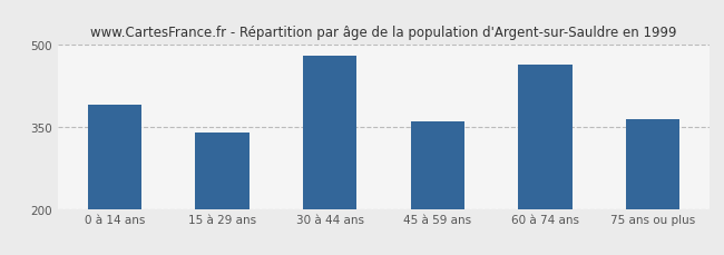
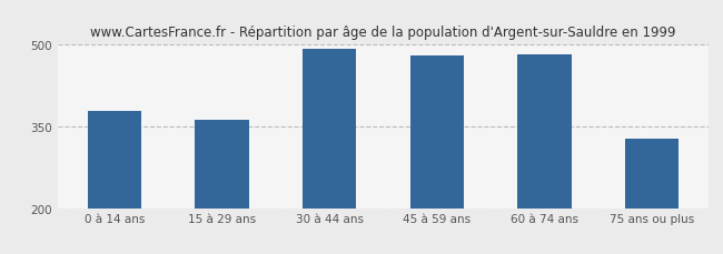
0 à 14 ans: 390 -> 378
15 à 29 ans: 340 -> 362
30 à 44 ans: 480 -> 492
45 à 59 ans: 360 -> 481
60 à 74 ans: 465 -> 482
75 ans ou plus: 365 -> 328
